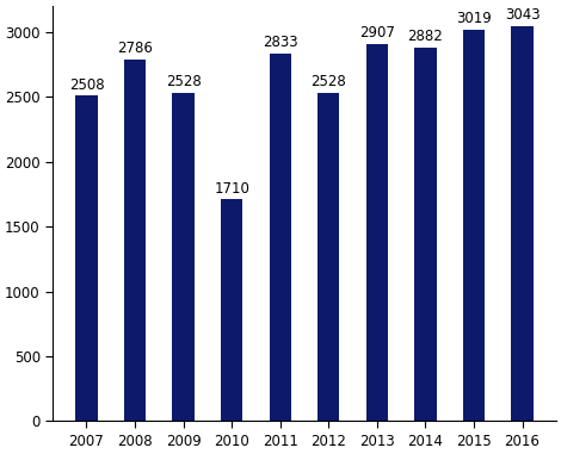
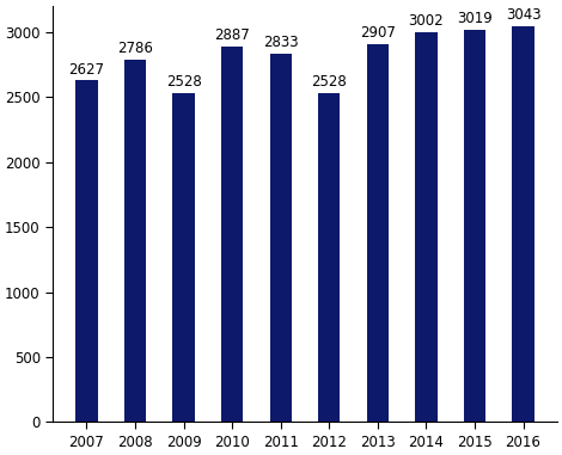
2007: 2508 -> 2627
2010: 1710 -> 2887
2014: 2882 -> 3002
